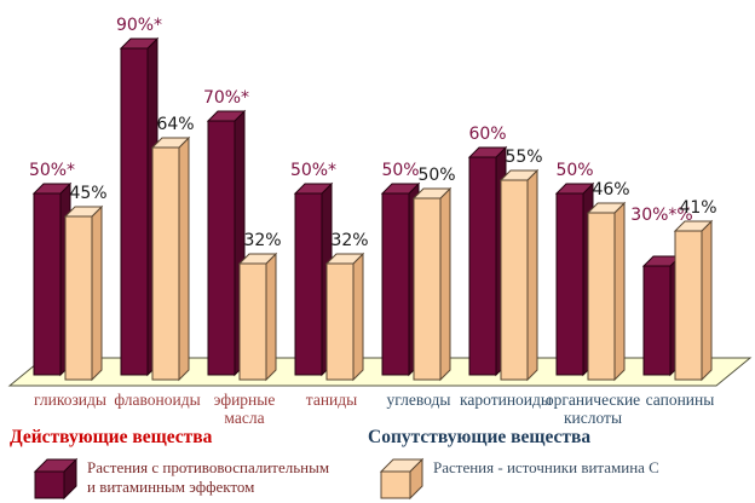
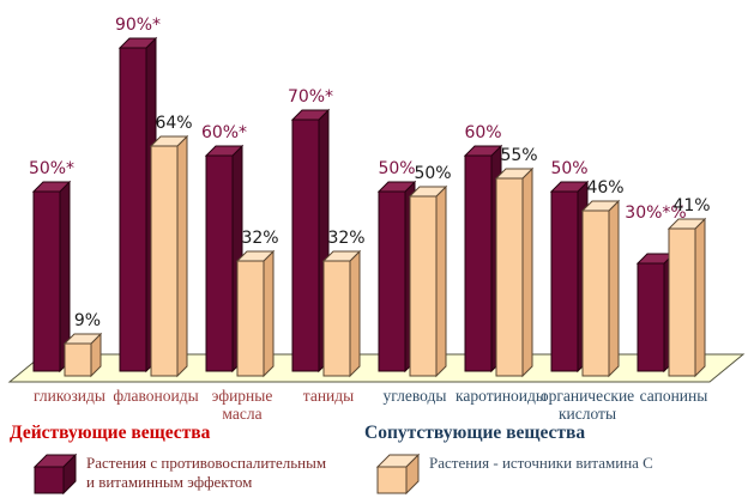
Растения - источники витамина С/гликозиды: 45% -> 9%
Растения с противовоспалительным и витаминным эффектом/эфирные масла: 70 -> 60
Растения с противовоспалительным и витаминным эффектом/таниды: 50 -> 70
